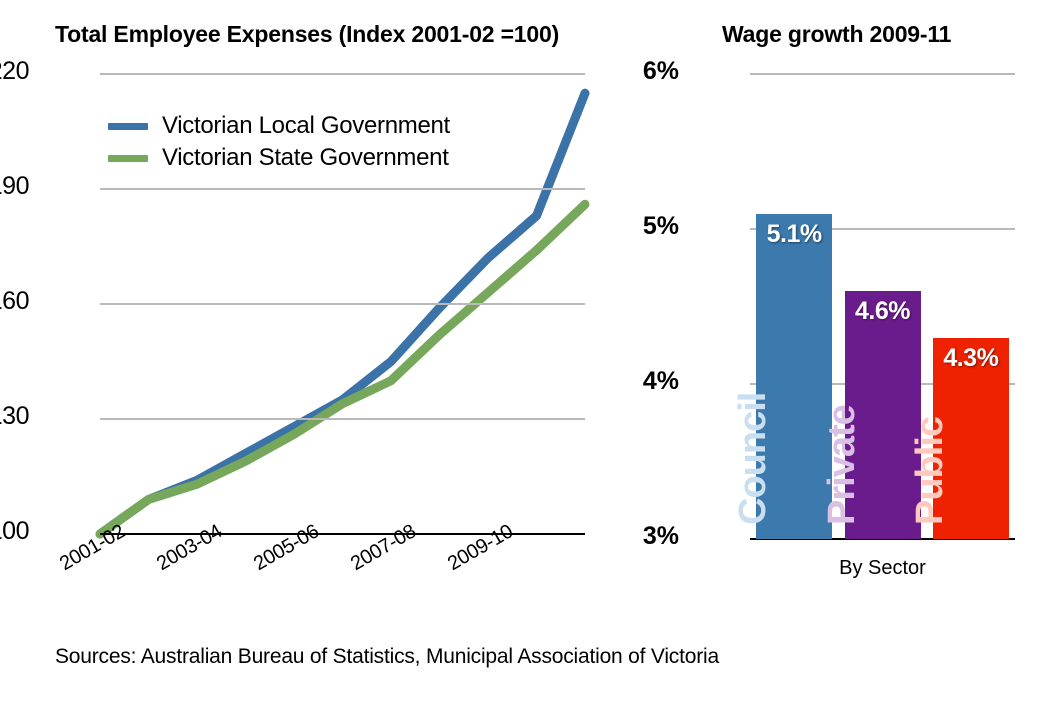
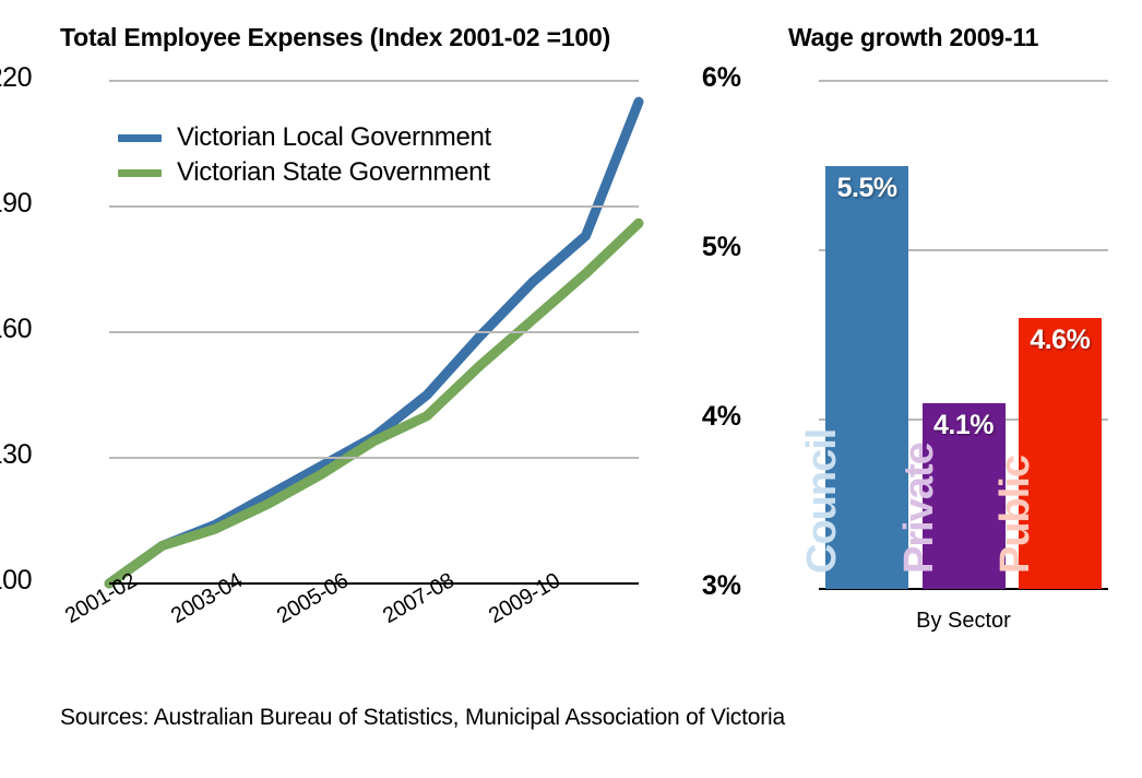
Wage growth 2009-11/Council: 5.1% -> 5.5%
Wage growth 2009-11/Private: 4.6% -> 4.1%
Wage growth 2009-11/Public: 4.3% -> 4.6%
